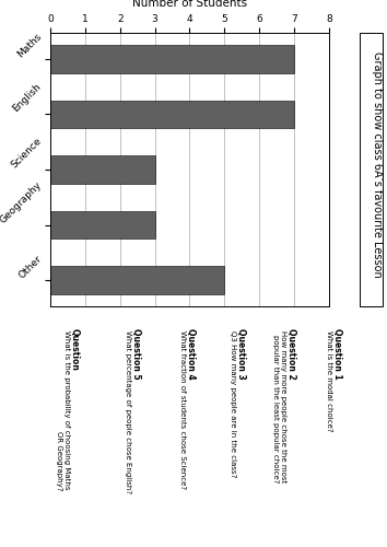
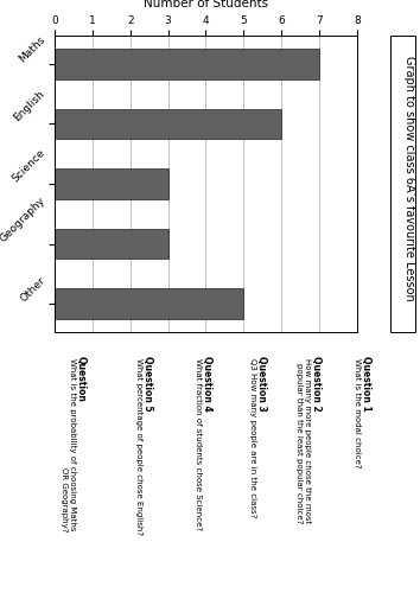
English: 7 -> 6
